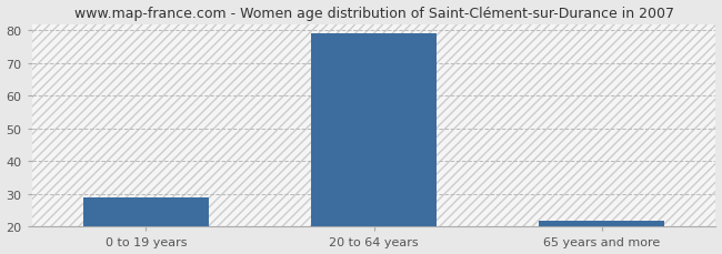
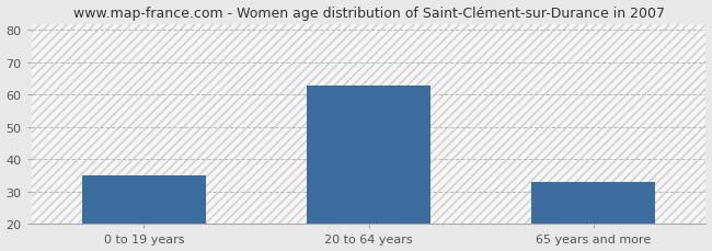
0 to 19 years: 29 -> 35
20 to 64 years: 79 -> 63
65 years and more: 22 -> 33
